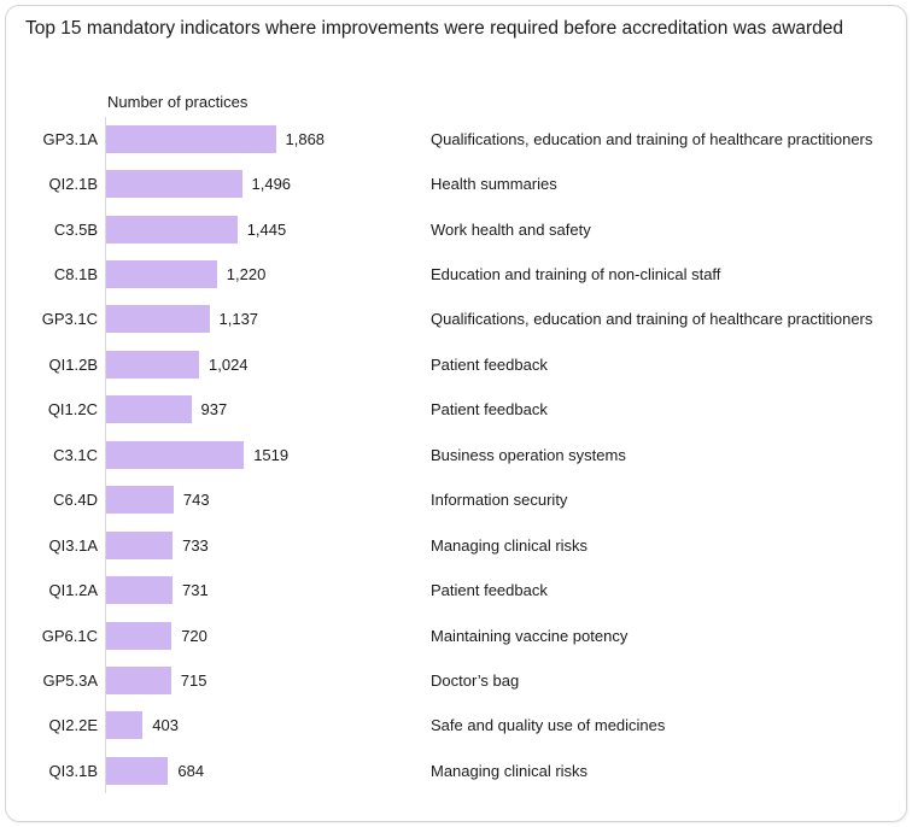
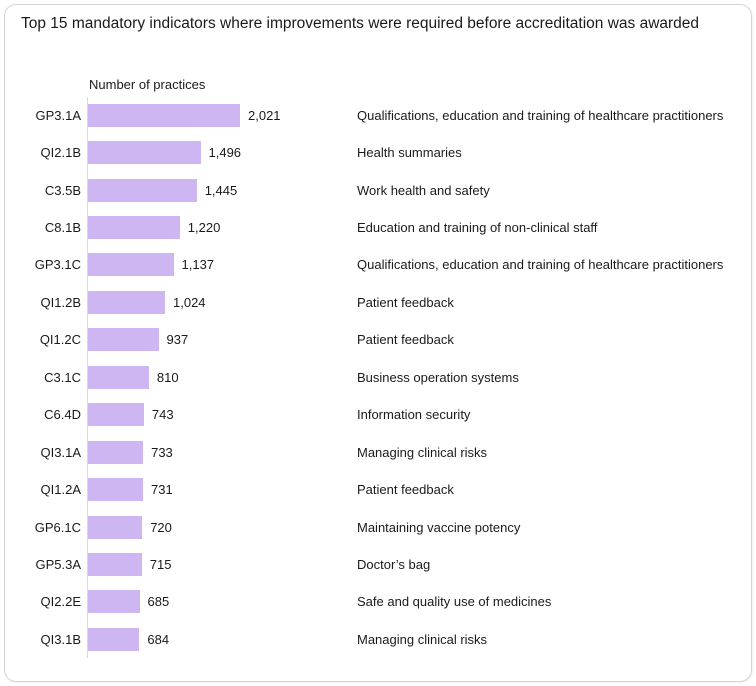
GP3.1A: 1,868 -> 2,021
C3.1C: 1519 -> 810
QI2.2E: 403 -> 685
